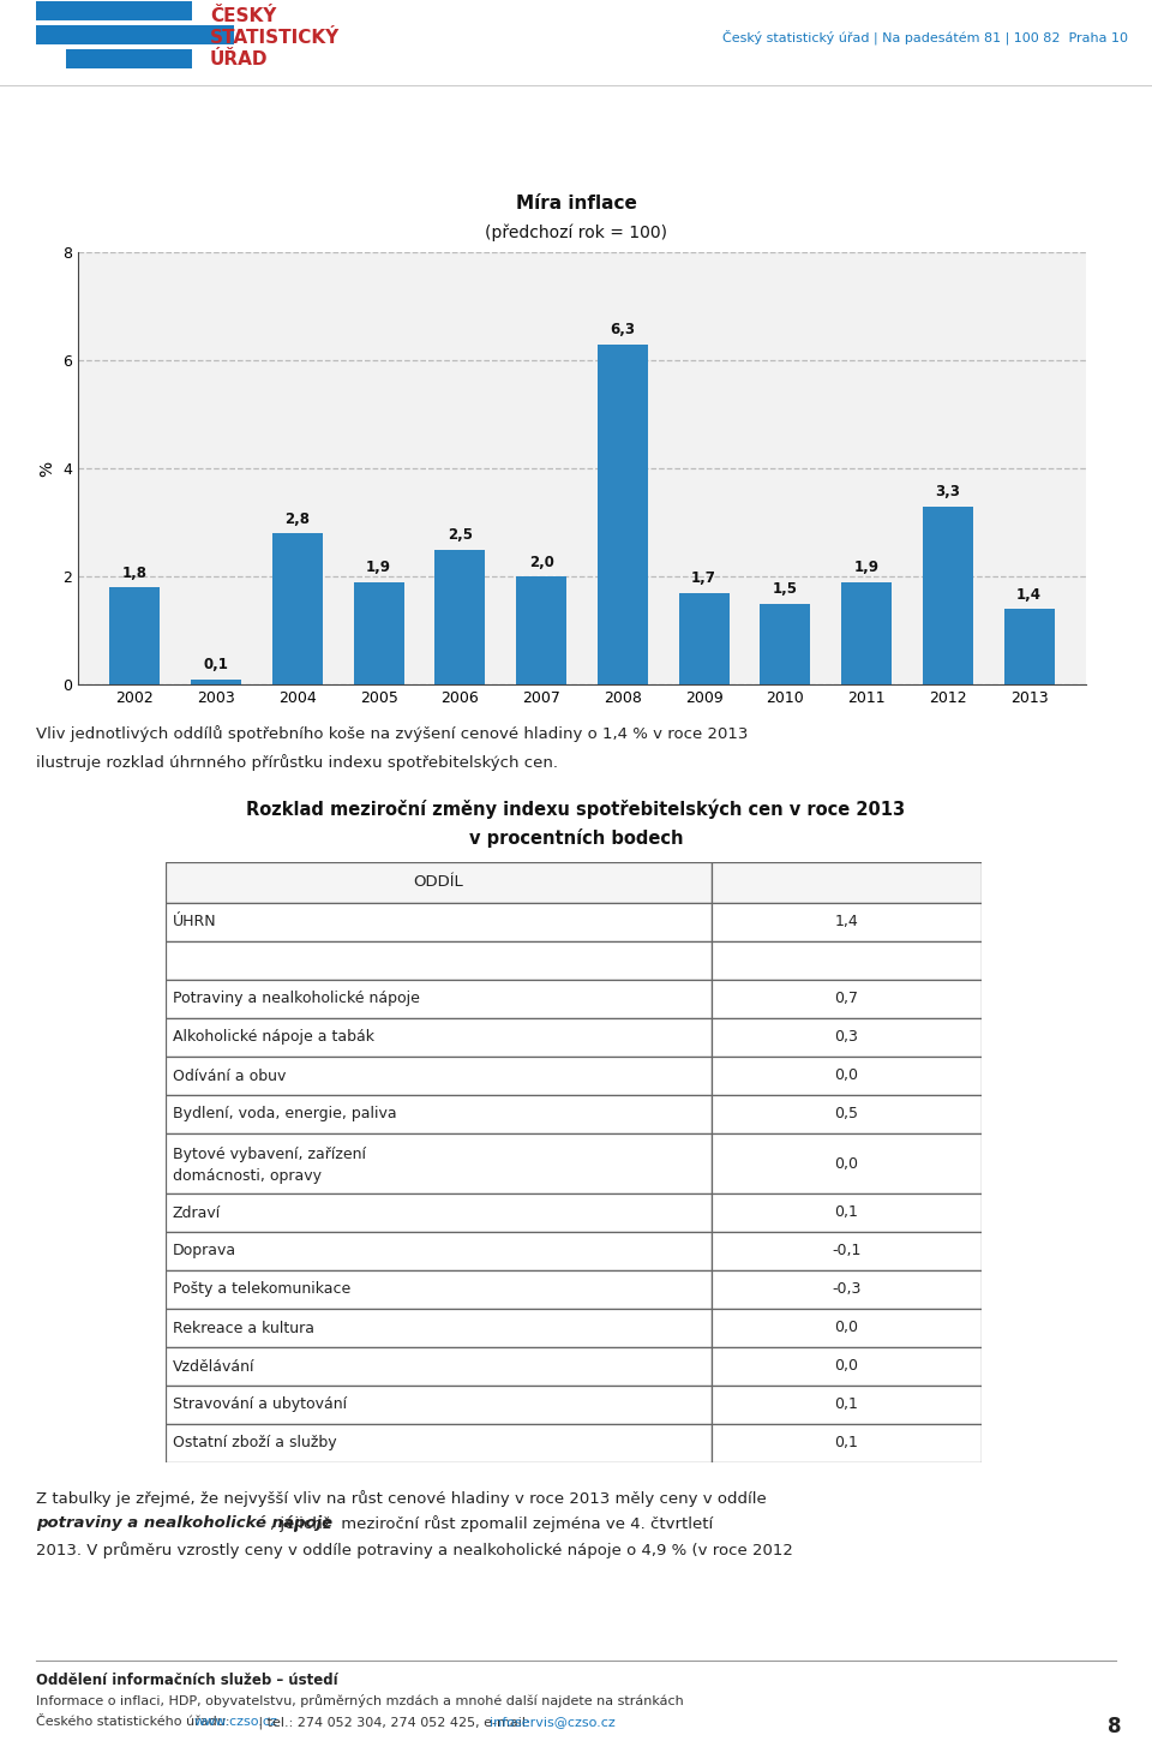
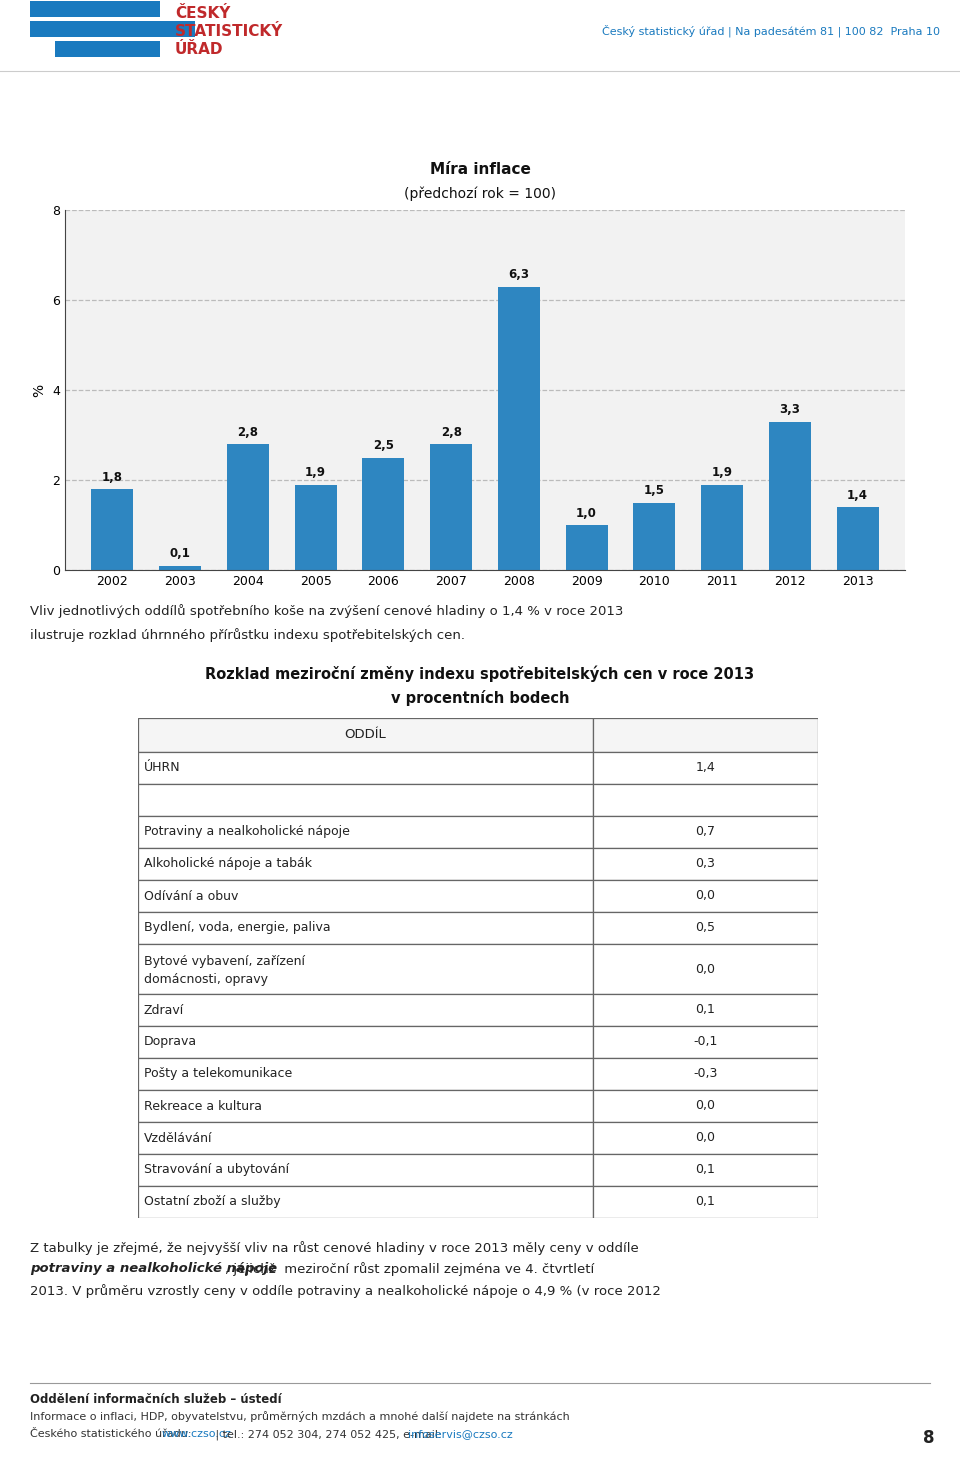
2007: 2,0 -> 2,8
2009: 1,7 -> 1,0
